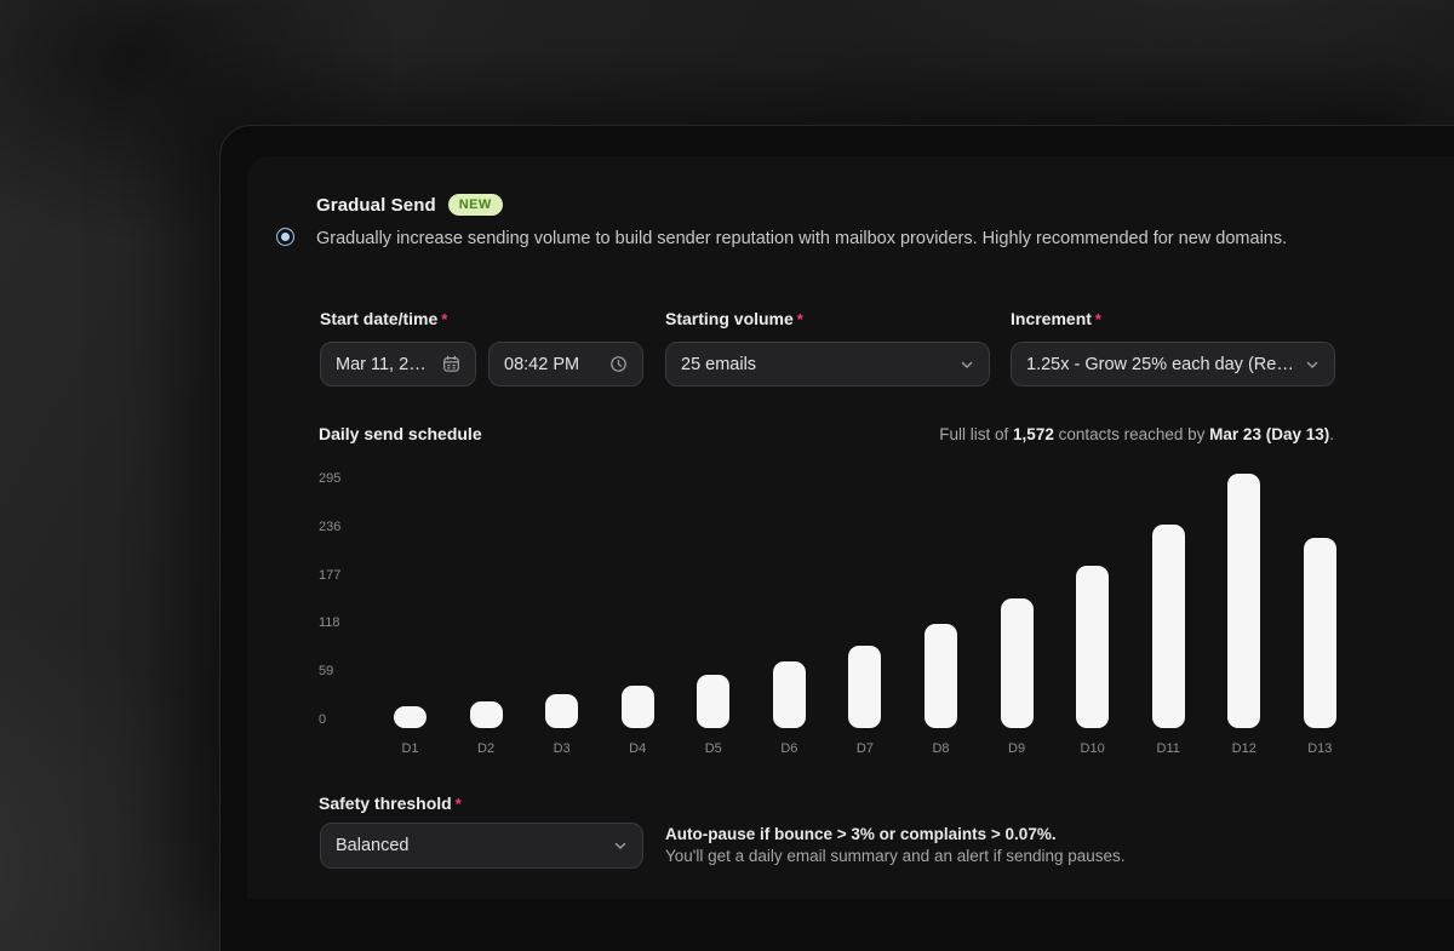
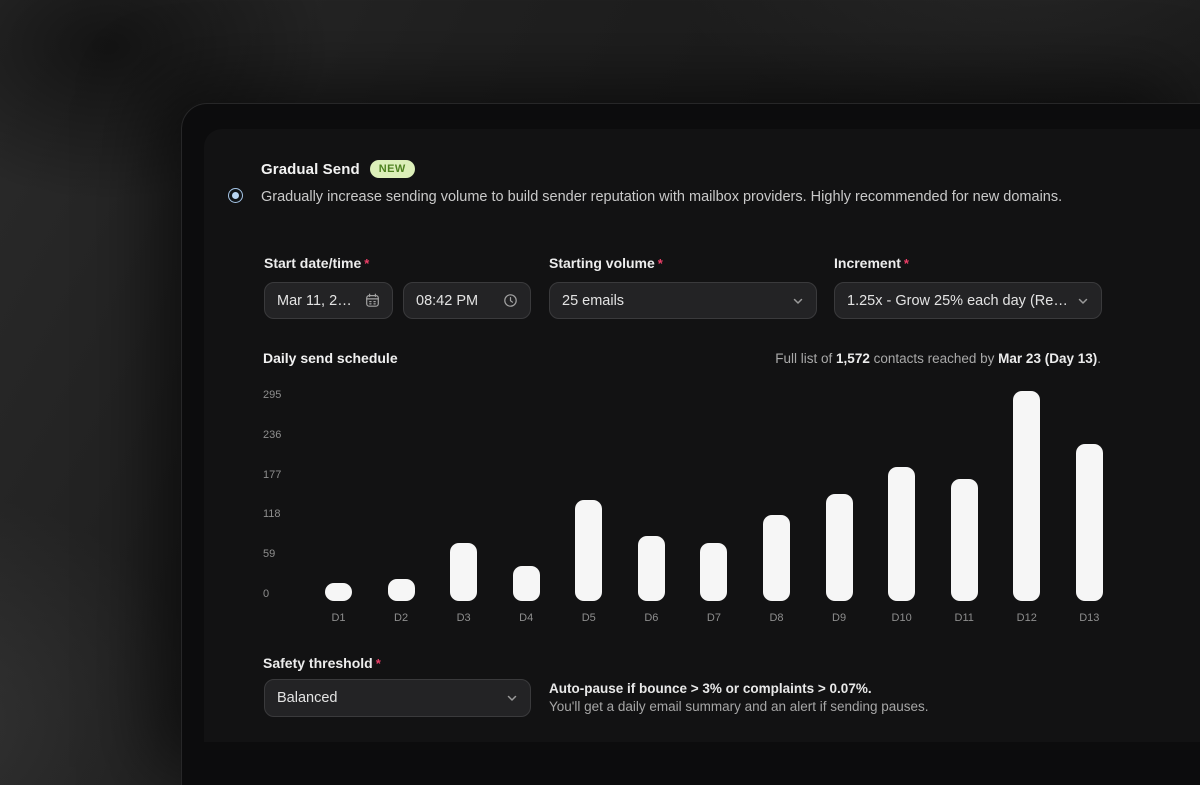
D3: 40 -> 80
D5: 60 -> 140
D6: 80 -> 90
D7: 100 -> 80
D11: 230 -> 170
